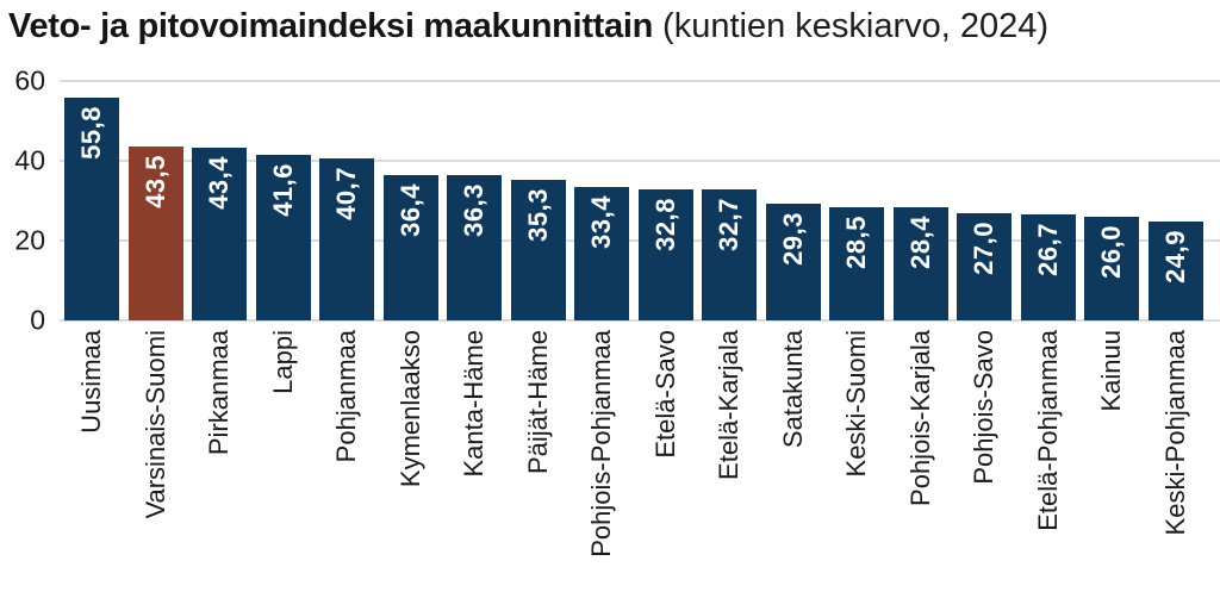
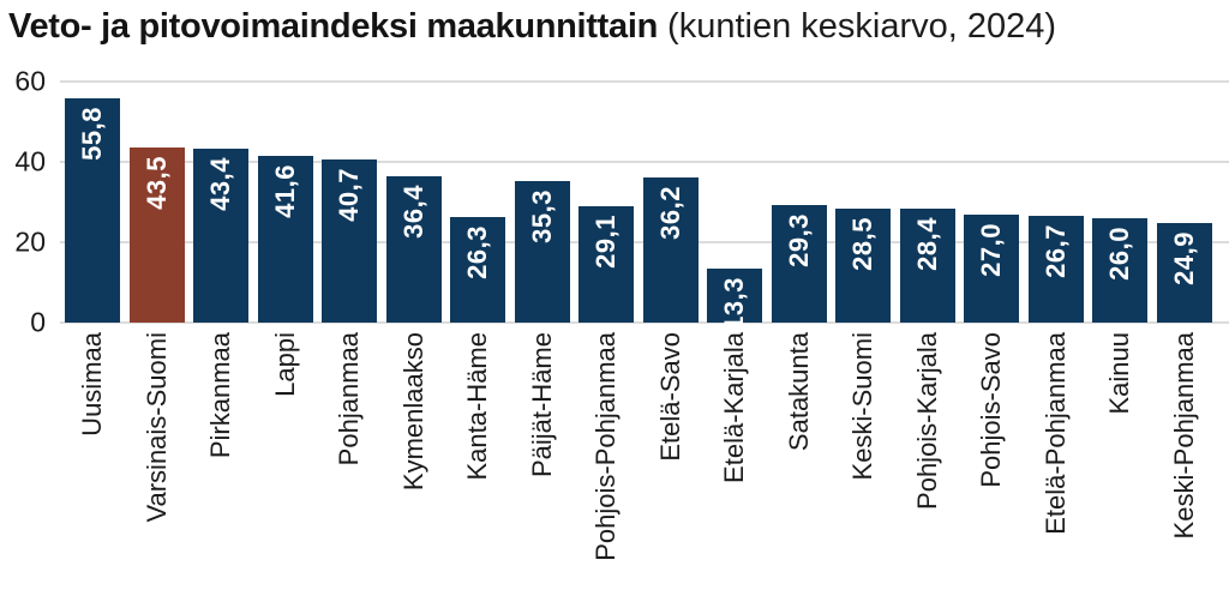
Kanta-Häme: 36,3 -> 26,3
Pohjois-Pohjanmaa: 33,4 -> 29,1
Etelä-Savo: 32,8 -> 36,2
Etelä-Karjala: 32,7 -> 13,3
